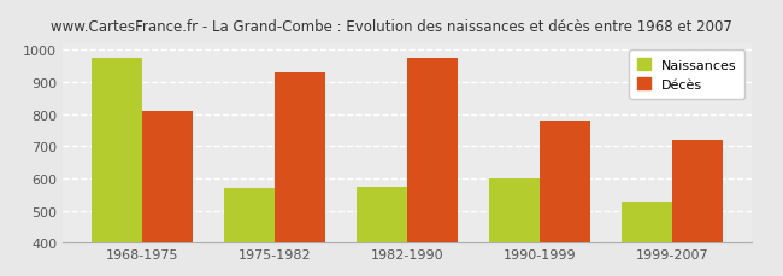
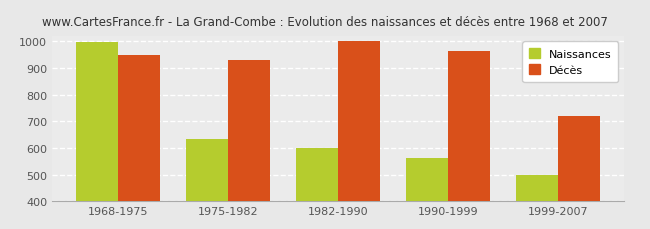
Naissances/1968-1975: 975 -> 995
Décès/1968-1975: 810 -> 948
Naissances/1975-1982: 570 -> 635
Naissances/1982-1990: 575 -> 600
Décès/1982-1990: 975 -> 1000
Naissances/1990-1999: 600 -> 562
Décès/1990-1999: 780 -> 963
Naissances/1999-2007: 525 -> 498
